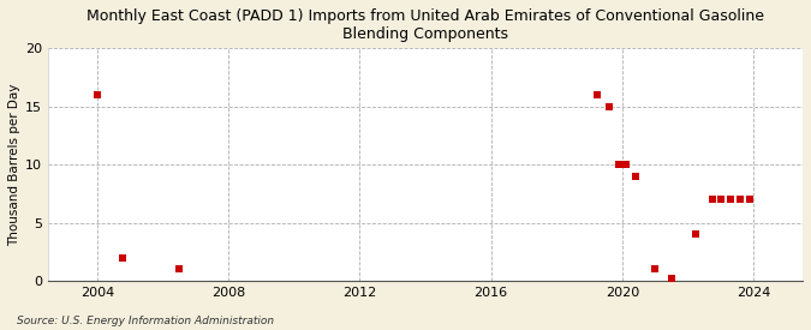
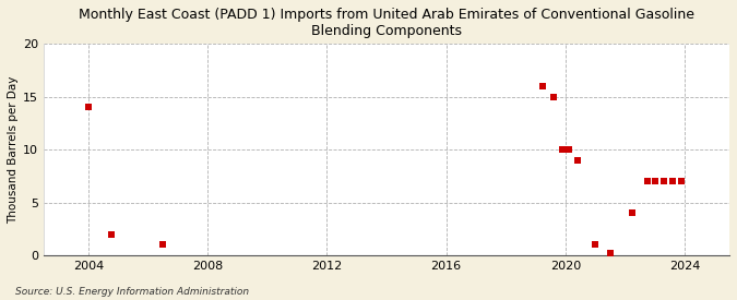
2004: 16.0 -> 14.0
